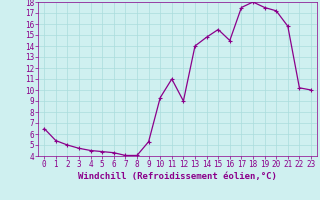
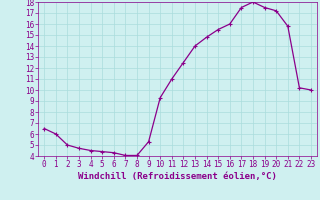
1: 5.4 -> 6.0
12: 9.0 -> 12.5
16: 14.5 -> 16.0
